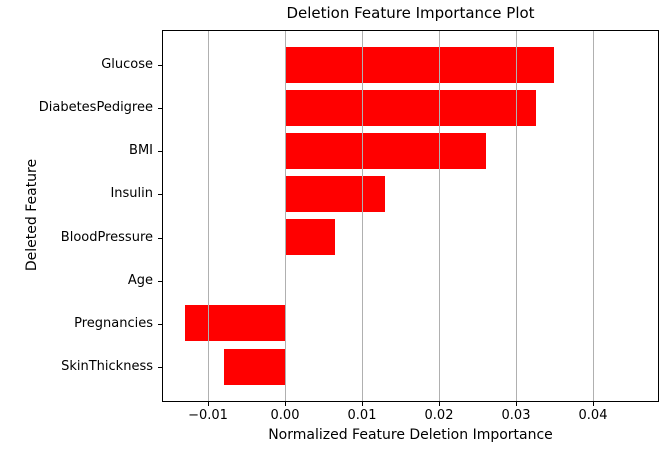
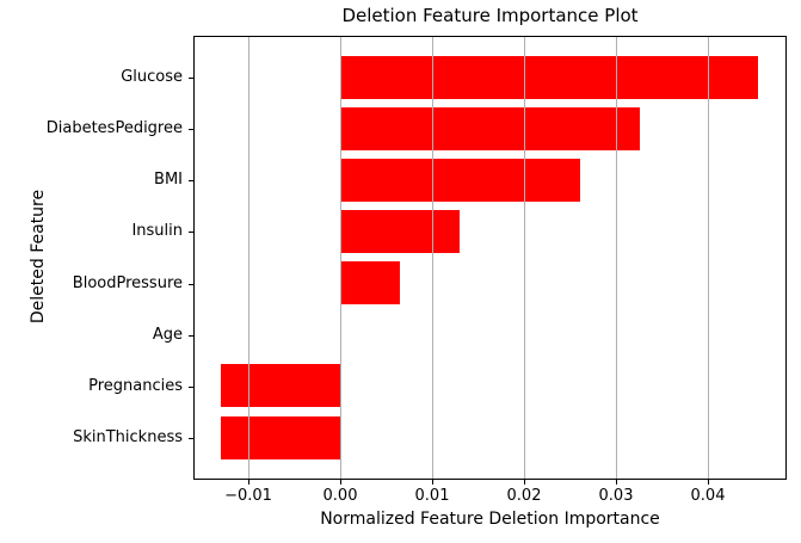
Glucose: 0.035 -> 0.046
SkinThickness: -0.008 -> -0.013
